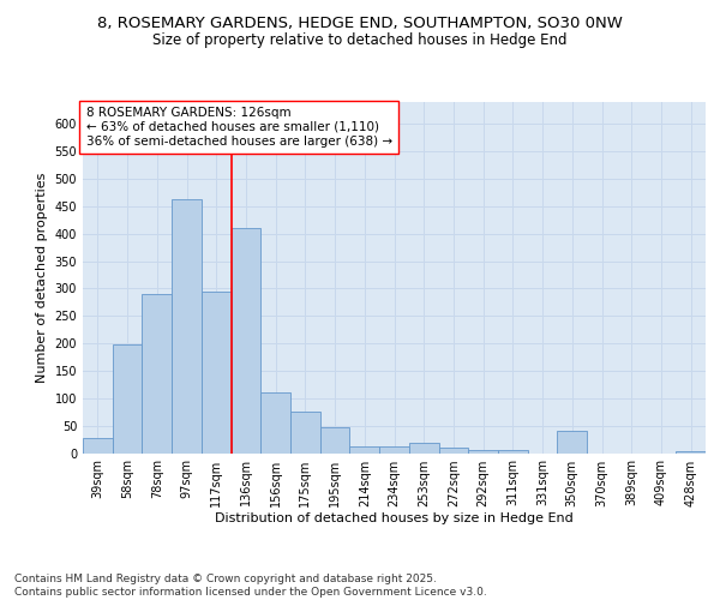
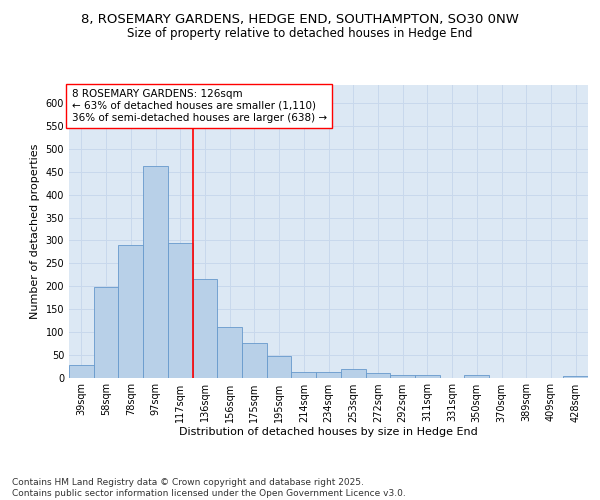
136sqm: 410 -> 215
350sqm: 40 -> 5
